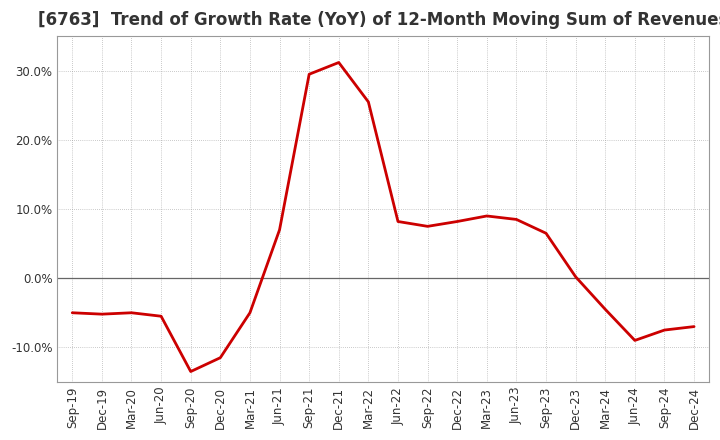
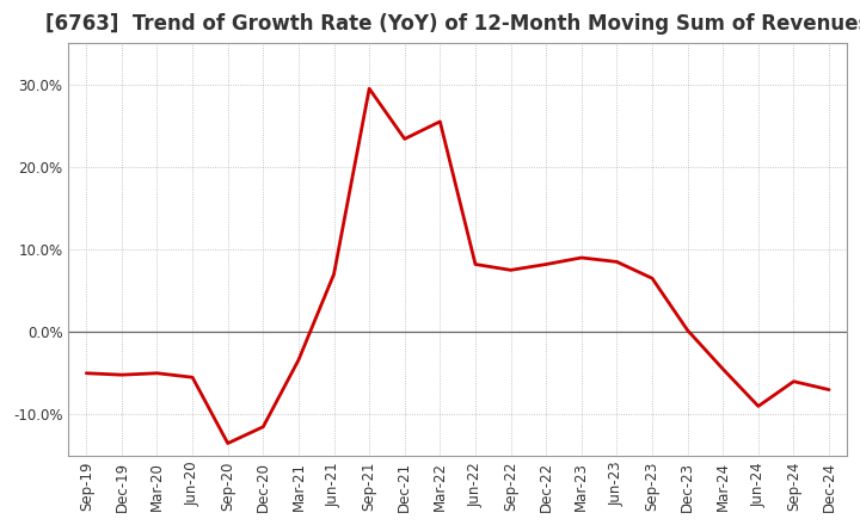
Mar-21: -5.0% -> -3.4%
Dec-21: 31.2% -> 23.4%
Sep-24: -7.5% -> -6.0%
